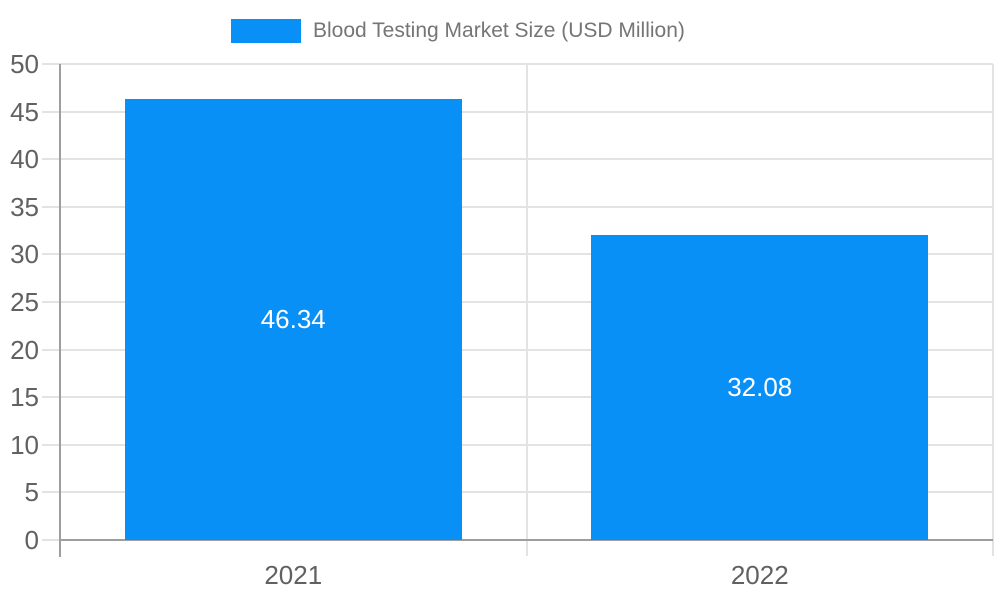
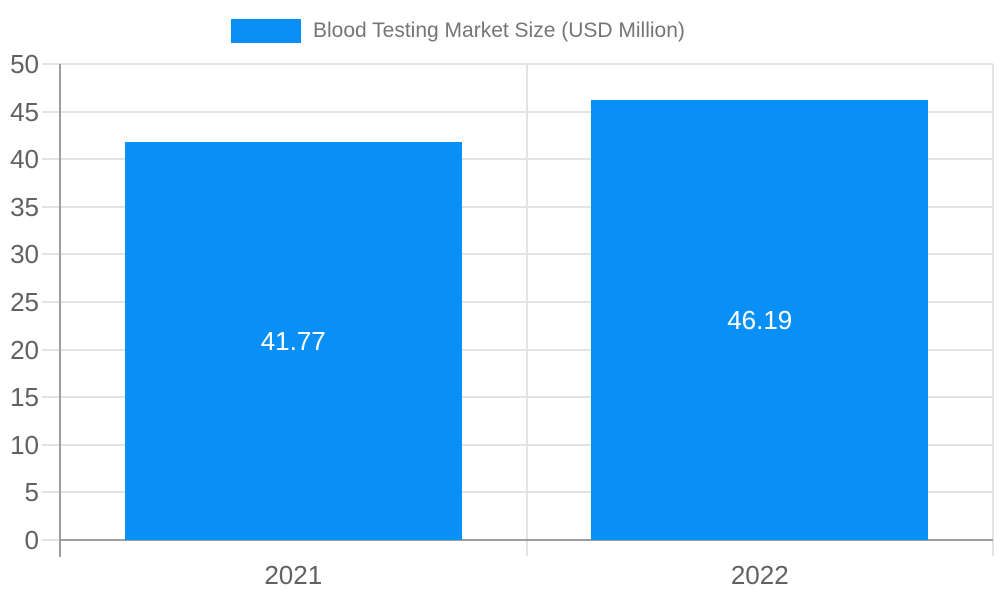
2021: 46.34 -> 41.77
2022: 32.08 -> 46.19
